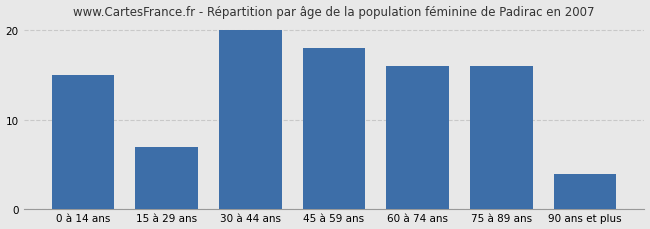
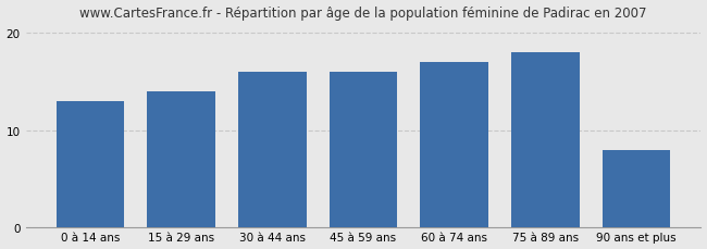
0 à 14 ans: 15 -> 13
15 à 29 ans: 7 -> 14
30 à 44 ans: 20 -> 16
45 à 59 ans: 18 -> 16
60 à 74 ans: 16 -> 17
75 à 89 ans: 16 -> 18
90 ans et plus: 4 -> 8
